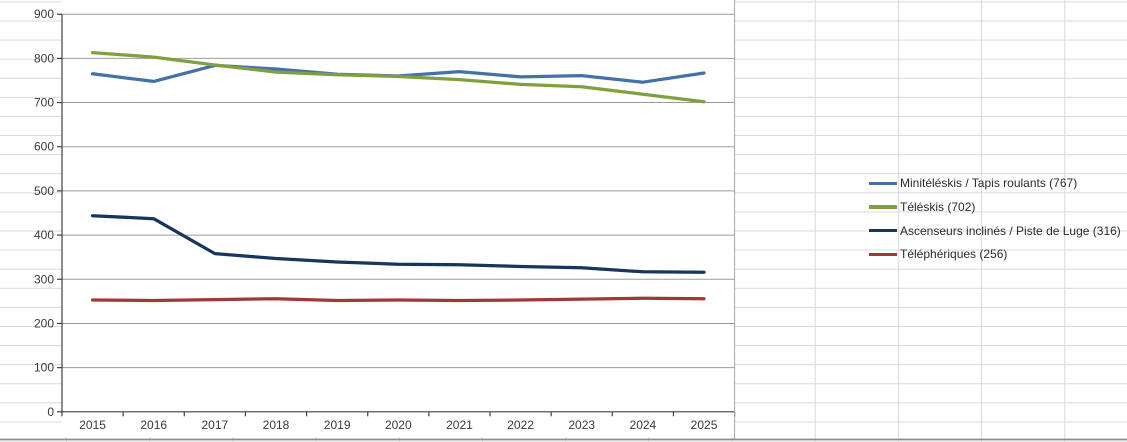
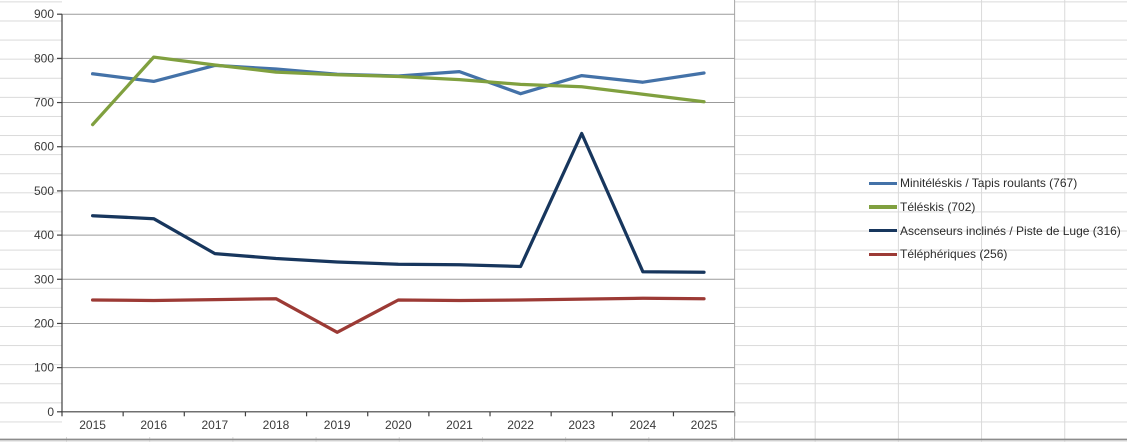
Téléskis (702)/2015: 810 -> 650
Téléphériques (256)/2019: 250 -> 180
Minitéléskis / Tapis roulants (767)/2022: 760 -> 720
Ascenseurs inclinés / Piste de Luge (316)/2023: 330 -> 630
